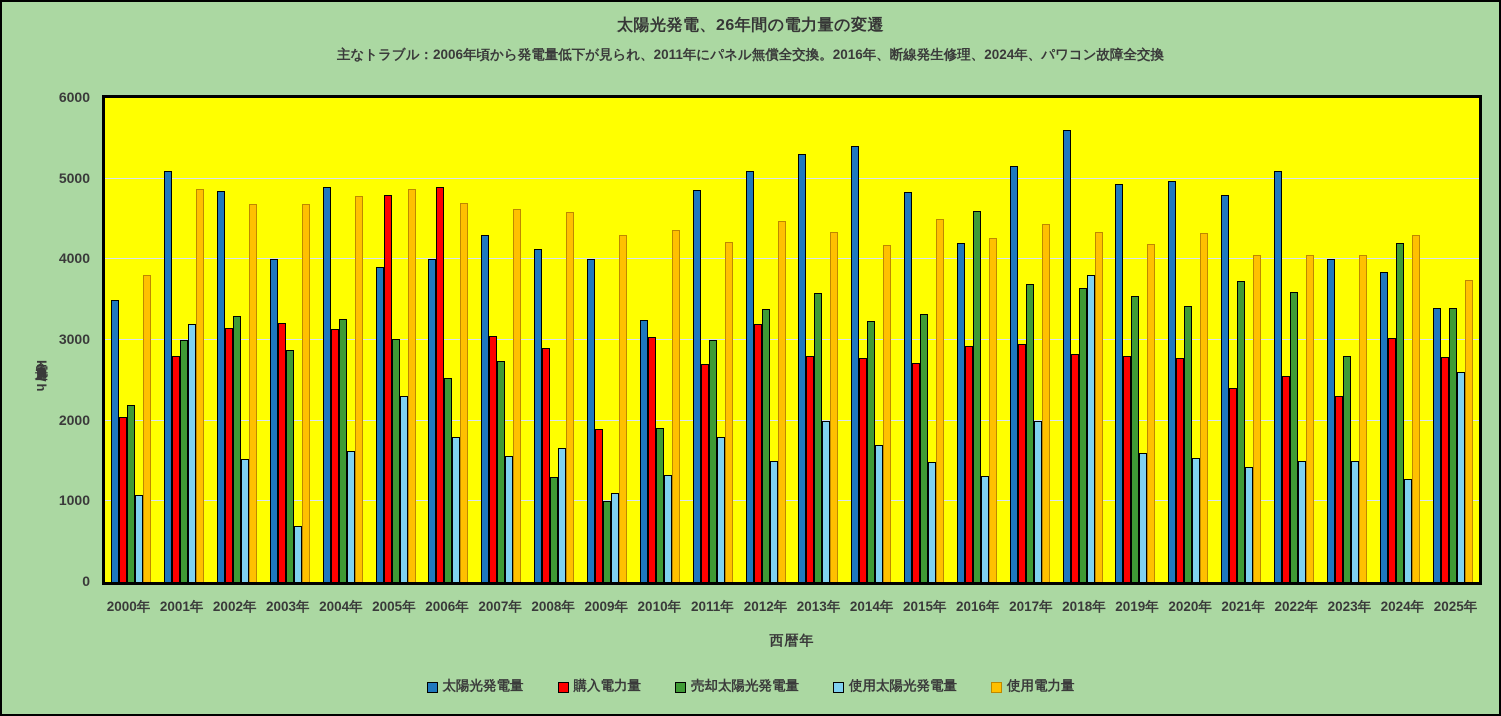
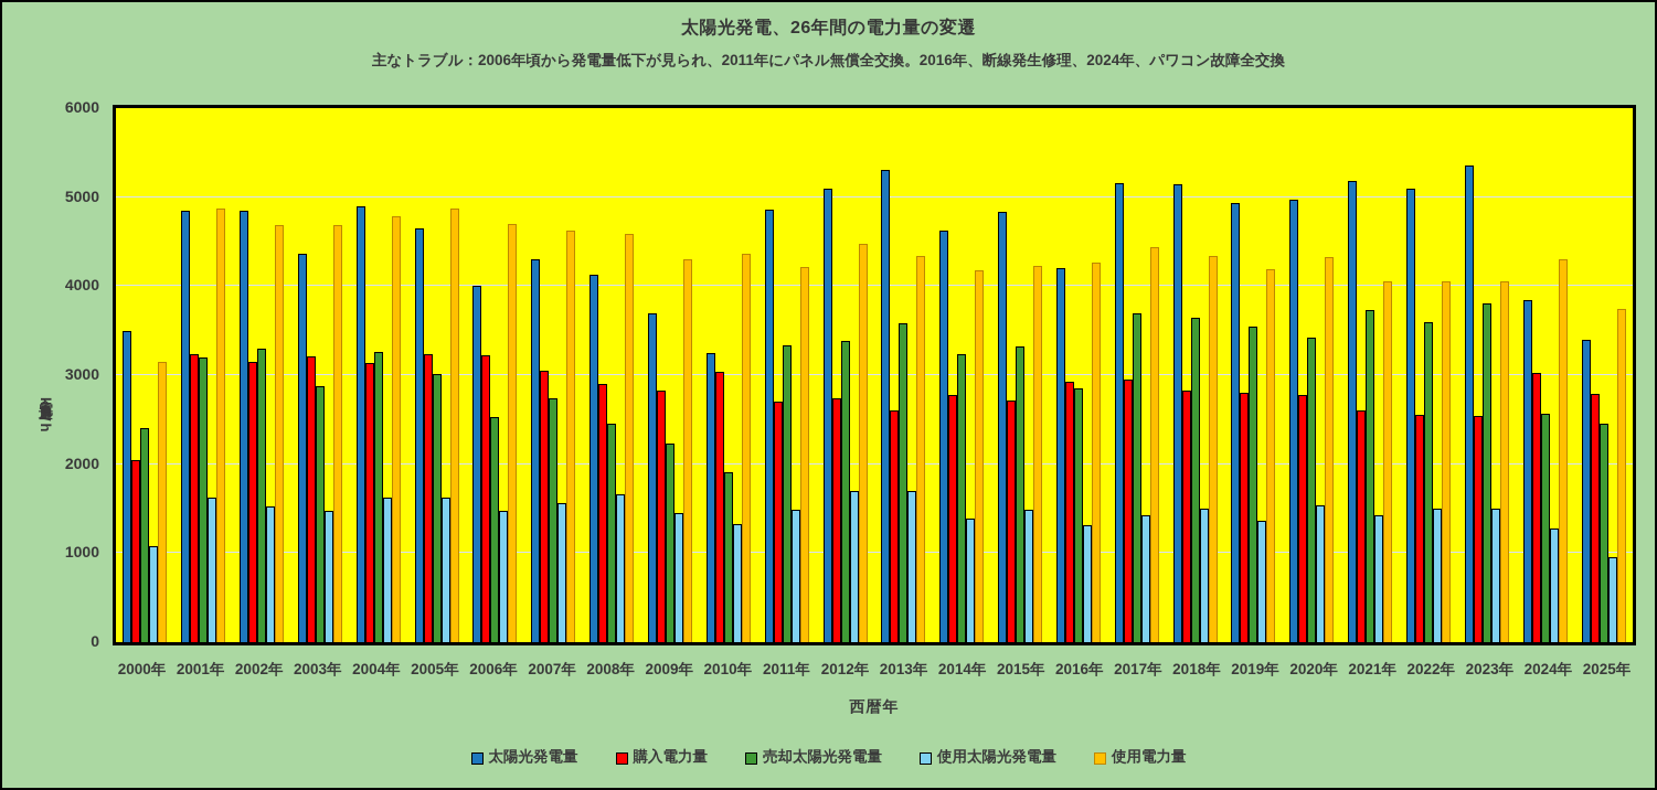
売却太陽光発電量/2000年: 2200 -> 2400
使用電力量/2000年: 3800 -> 3200
太陽光発電量/2001年: 5100 -> 4800
購入電力量/2001年: 2800 -> 3200
売却太陽光発電量/2001年: 3000 -> 3200
使用太陽光発電量/2001年: 3200 -> 1600
太陽光発電量/2003年: 4000 -> 4400
使用太陽光発電量/2003年: 700 -> 1500
太陽光発電量/2005年: 3900 -> 4600
購入電力量/2005年: 4800 -> 3200
使用太陽光発電量/2005年: 2300 -> 1600
購入電力量/2006年: 4900 -> 3200
使用太陽光発電量/2006年: 1800 -> 1500
売却太陽光発電量/2008年: 1300 -> 2400
太陽光発電量/2009年: 4000 -> 3700
購入電力量/2009年: 1900 -> 2800
売却太陽光発電量/2009年: 1000 -> 2200
使用太陽光発電量/2009年: 1100 -> 1400
売却太陽光発電量/2011年: 3000 -> 3300
使用太陽光発電量/2011年: 1800 -> 1500
購入電力量/2012年: 3200 -> 2700
使用太陽光発電量/2012年: 1500 -> 1700
購入電力量/2013年: 2800 -> 2600
使用太陽光発電量/2013年: 2000 -> 1700
太陽光発電量/2014年: 5400 -> 4600
使用太陽光発電量/2014年: 1700 -> 1400
使用電力量/2015年: 4500 -> 4200
売却太陽光発電量/2016年: 4600 -> 2800
使用太陽光発電量/2017年: 2000 -> 1400
太陽光発電量/2018年: 5600 -> 5200
使用太陽光発電量/2018年: 3800 -> 1500
使用太陽光発電量/2019年: 1600 -> 1400
太陽光発電量/2021年: 4800 -> 5200
購入電力量/2021年: 2400 -> 2600
太陽光発電量/2023年: 4000 -> 5400
購入電力量/2023年: 2300 -> 2500
売却太陽光発電量/2023年: 2800 -> 3800
売却太陽光発電量/2024年: 4200 -> 2600
売却太陽光発電量/2025年: 3400 -> 2400
使用太陽光発電量/2025年: 2600 -> 1000
